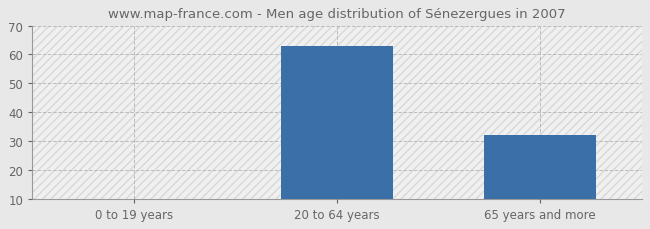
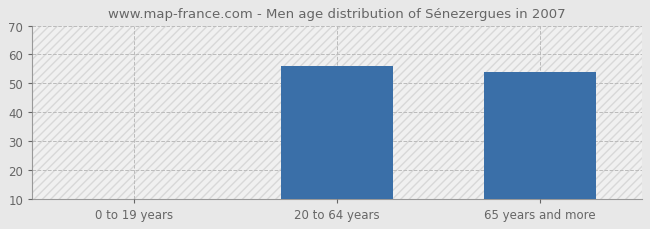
20 to 64 years: 63 -> 56
65 years and more: 32 -> 54
